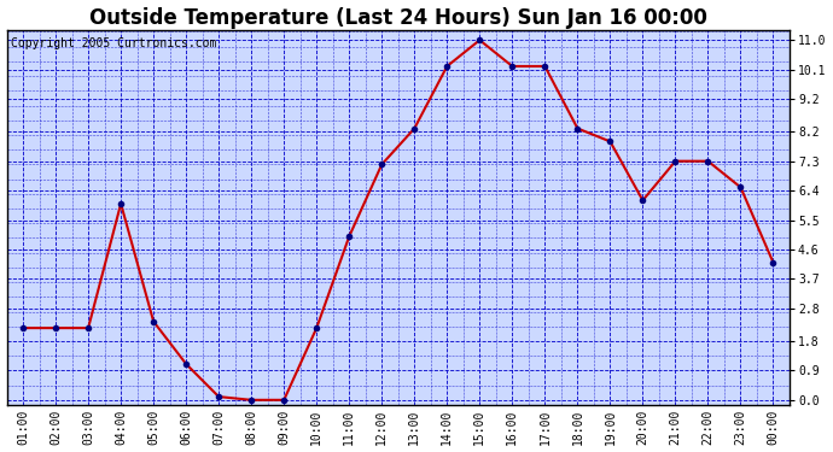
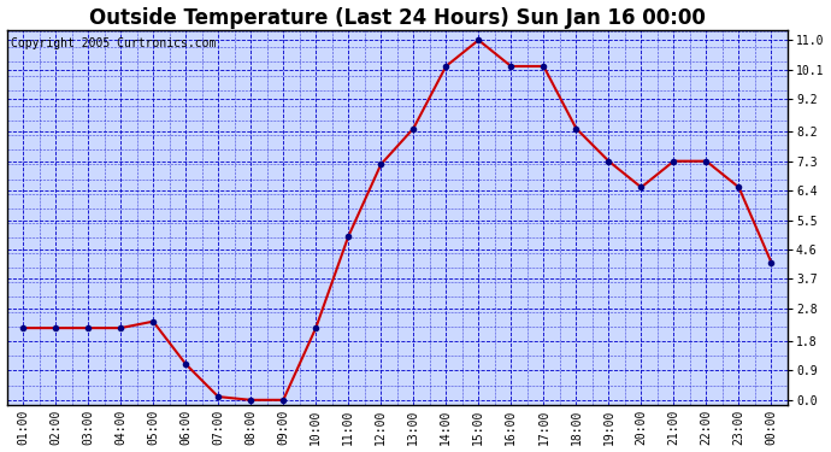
04:00: 6.0 -> 2.2
19:00: 7.9 -> 7.3
20:00: 6.1 -> 6.5
